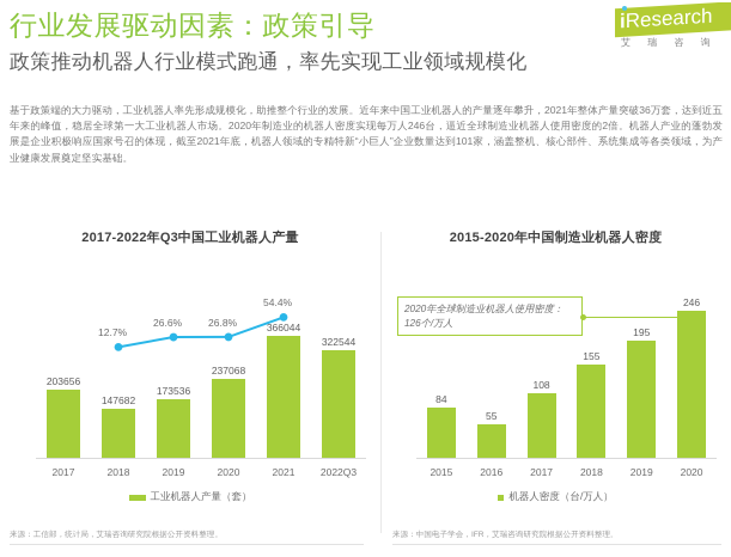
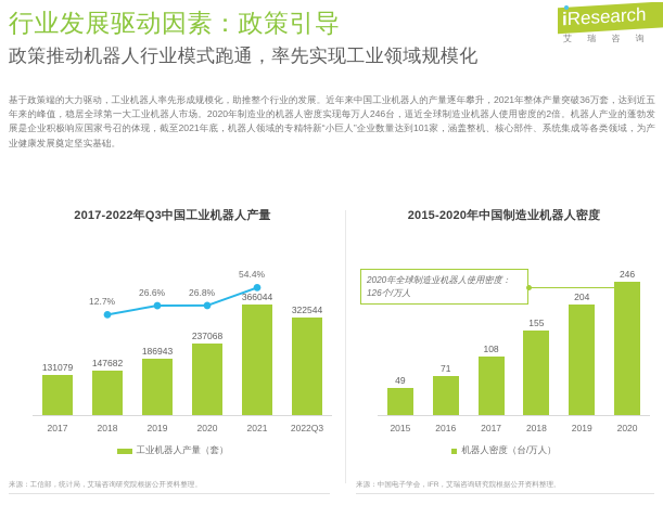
2017-2022年Q3中国工业机器人产量/2017: 203656 -> 131079
2017-2022年Q3中国工业机器人产量/2019: 173536 -> 186943
2015-2020年中国制造业机器人密度/2015: 84 -> 49
2015-2020年中国制造业机器人密度/2016: 55 -> 71
2015-2020年中国制造业机器人密度/2019: 195 -> 204
